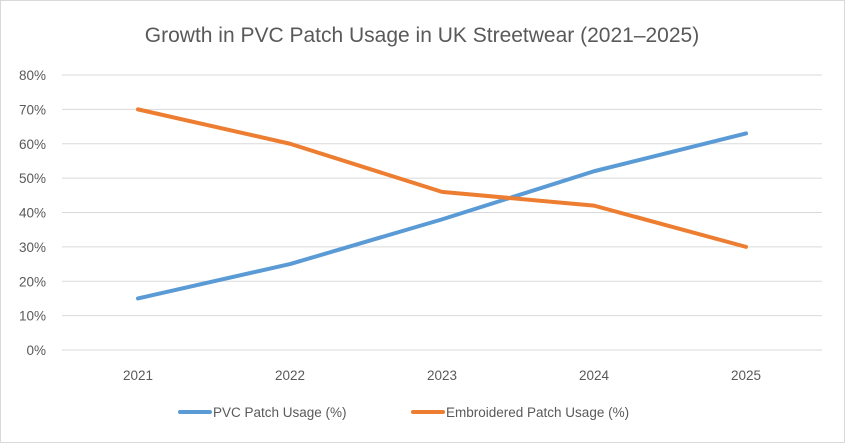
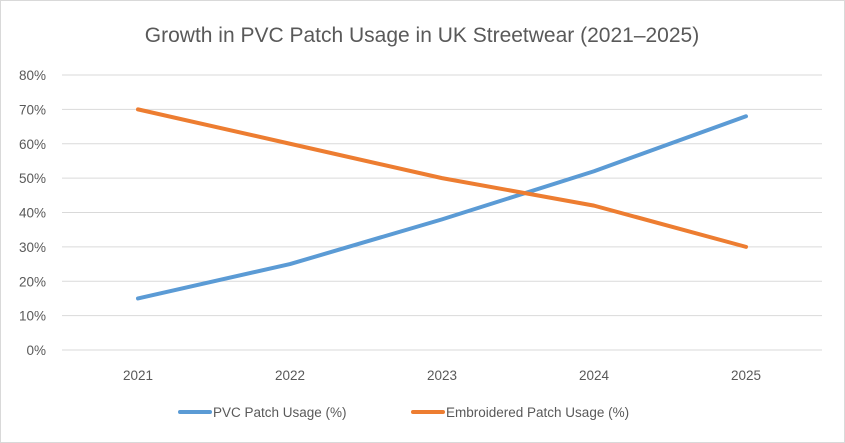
Embroidered Patch Usage (%)/2023: 46% -> 50%
PVC Patch Usage (%)/2025: 63% -> 68%
